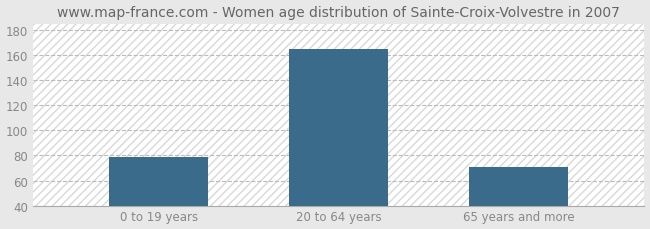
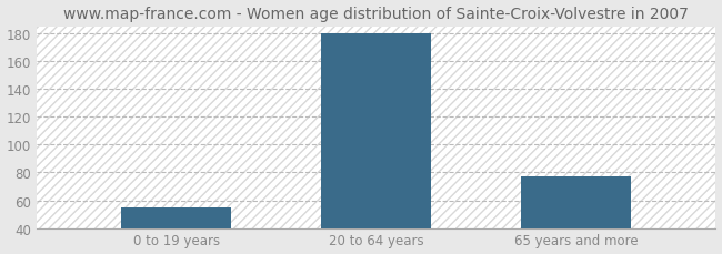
0 to 19 years: 79 -> 55
20 to 64 years: 165 -> 180
65 years and more: 71 -> 77
